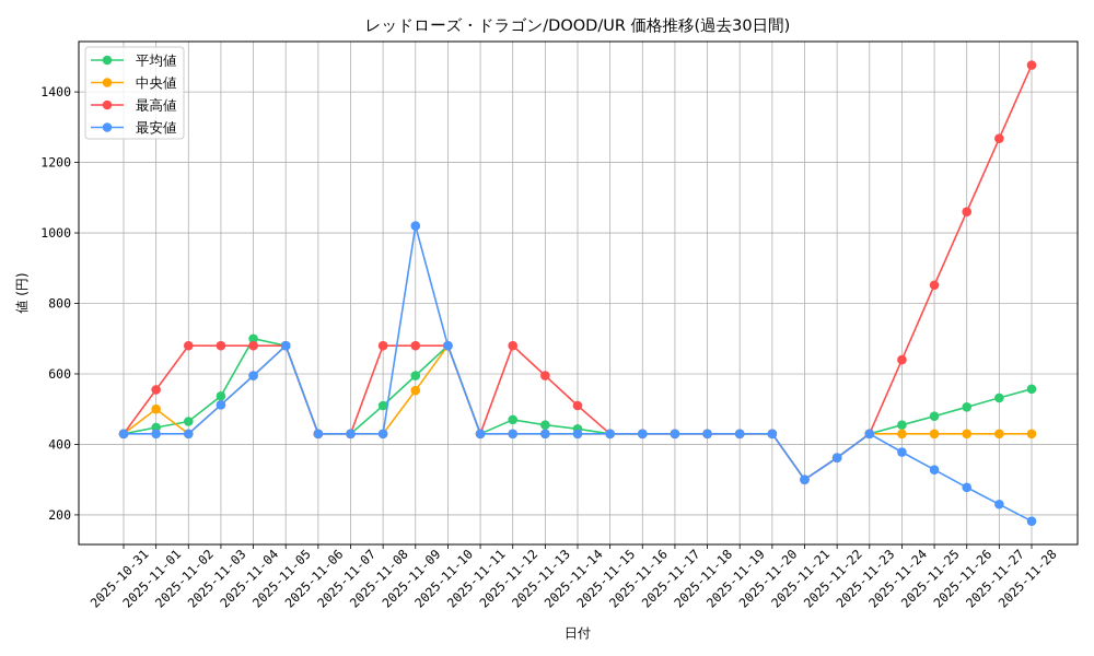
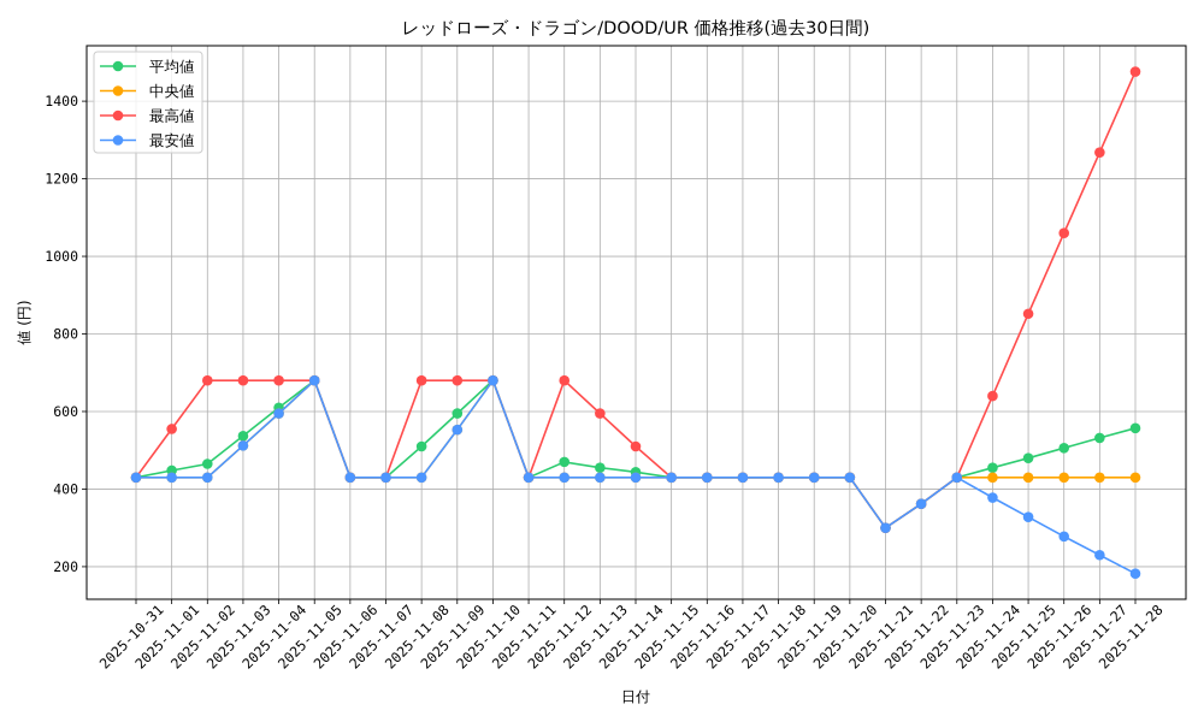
中央値/2025-11-01: 500 -> 430
平均値/2025-11-04: 700 -> 610
最安値/2025-11-09: 1020 -> 550
